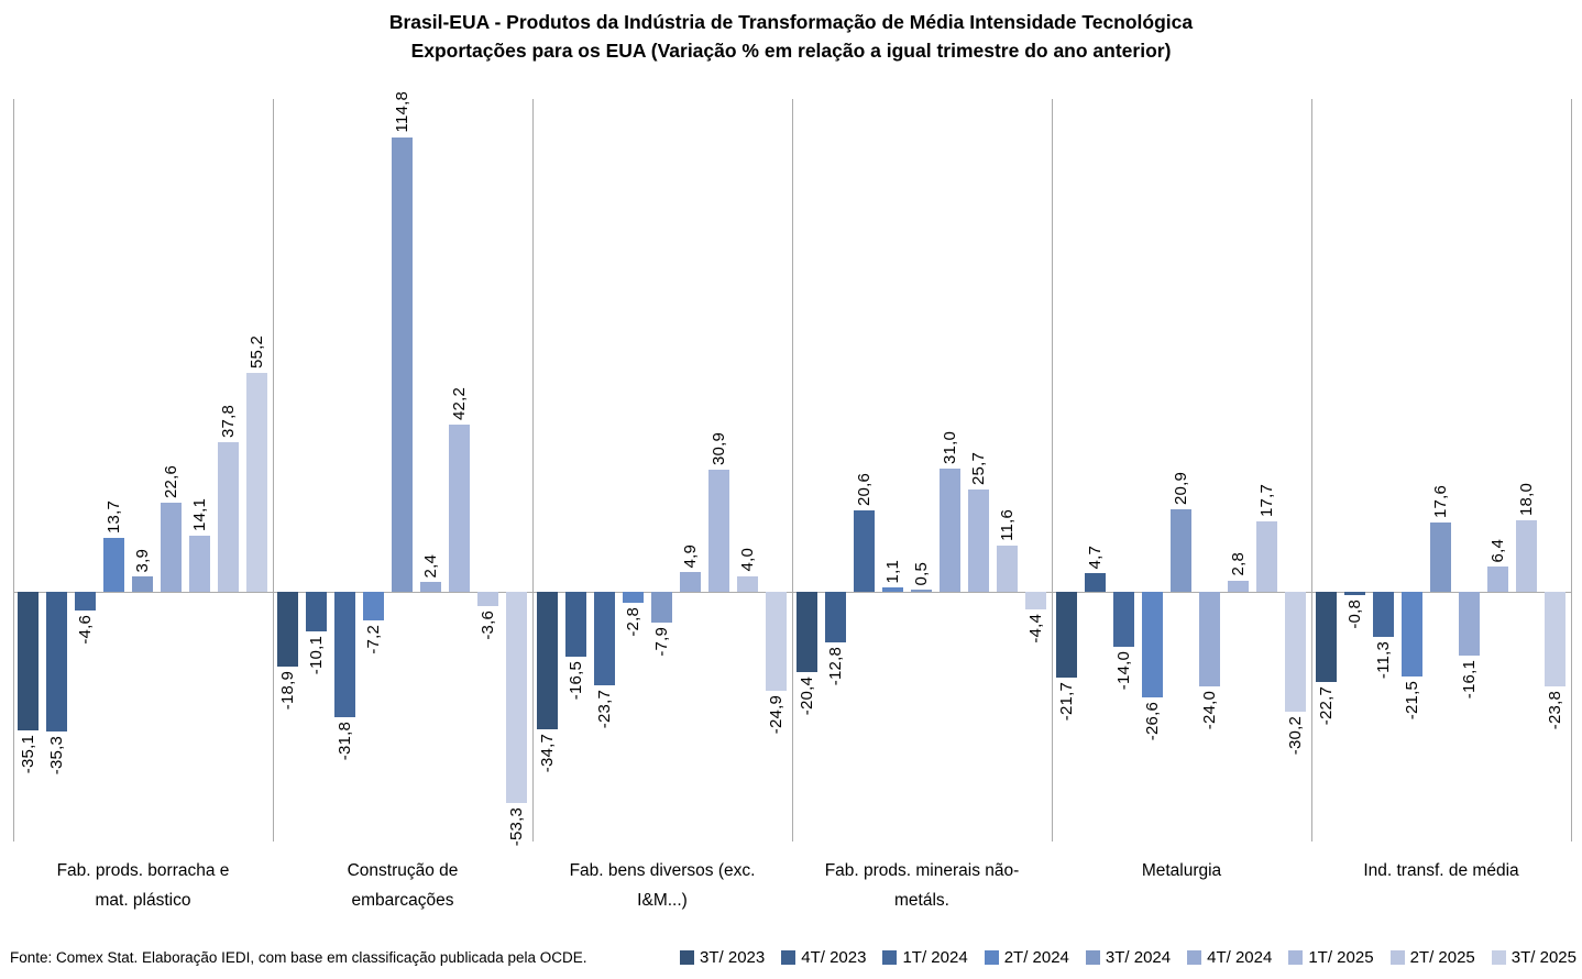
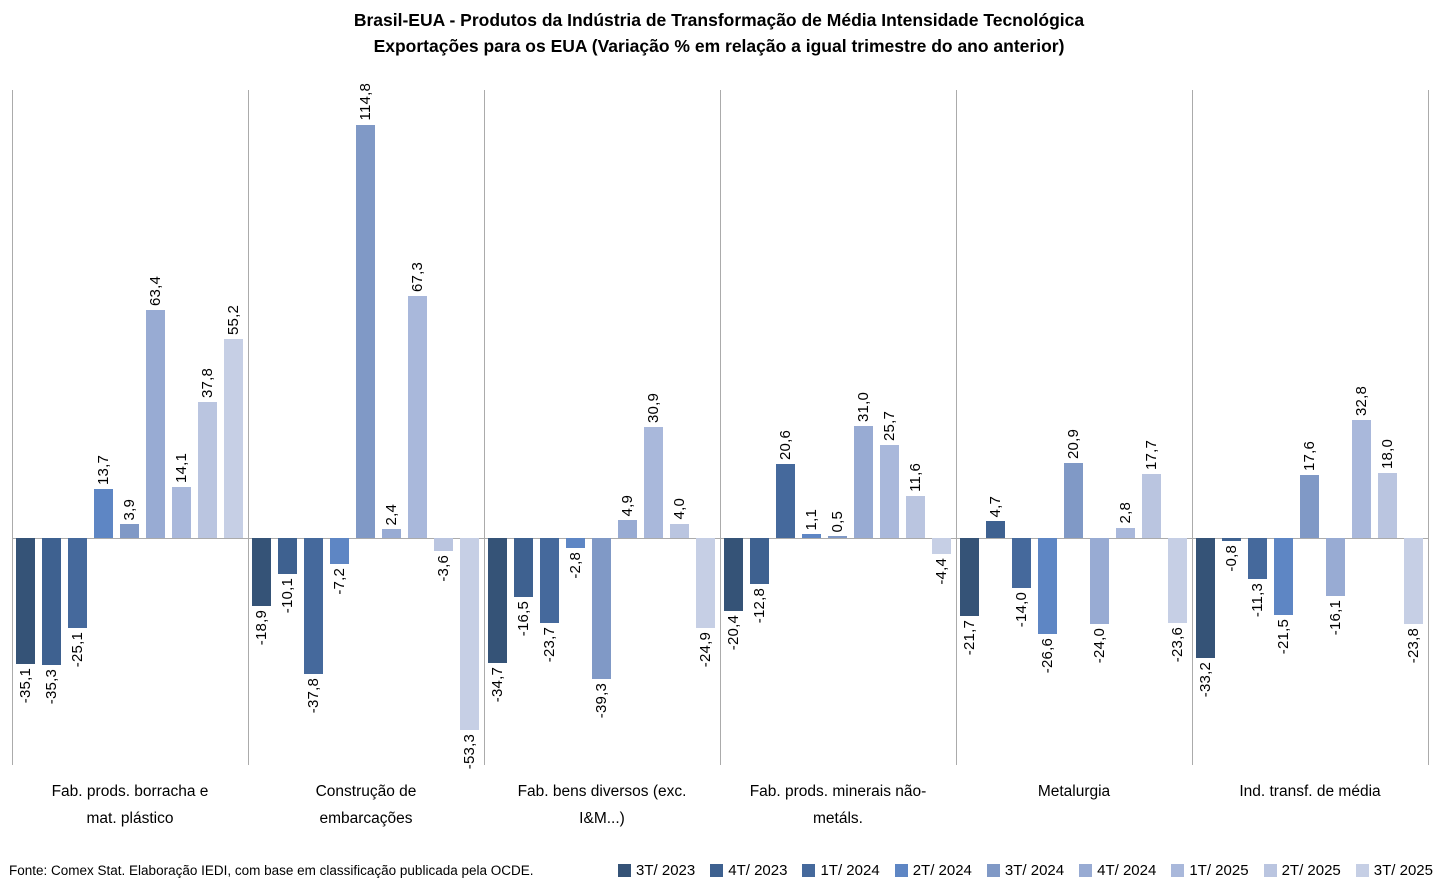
1T/ 2024/Fab. prods. borracha e mat. plástico: -4,6 -> -25,1
4T/ 2024/Fab. prods. borracha e mat. plástico: 22,6 -> 63,4
1T/ 2024/Construção de embarcações: -31,8 -> -37,8
1T/ 2025/Construção de embarcações: 42,2 -> 67,3
3T/ 2024/Fab. bens diversos (exc. I&M...): -7,9 -> -39,3
3T/ 2025/Metalurgia: -30,2 -> -23,6
3T/ 2023/Ind. transf. de média: -22,7 -> -33,2
1T/ 2025/Ind. transf. de média: 6,4 -> 32,8
